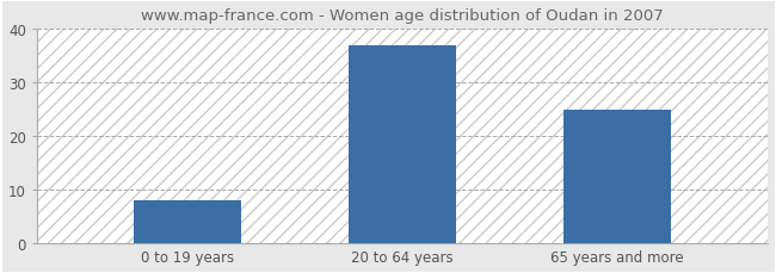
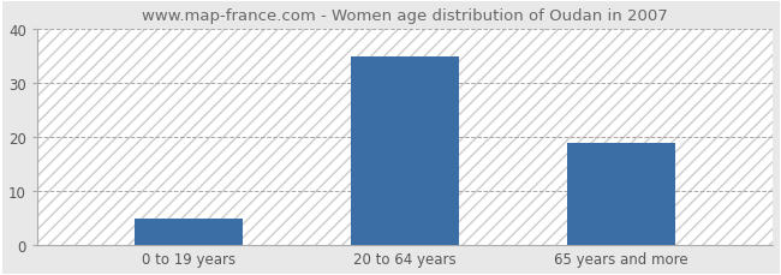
0 to 19 years: 8 -> 5
20 to 64 years: 37 -> 35
65 years and more: 25 -> 19
